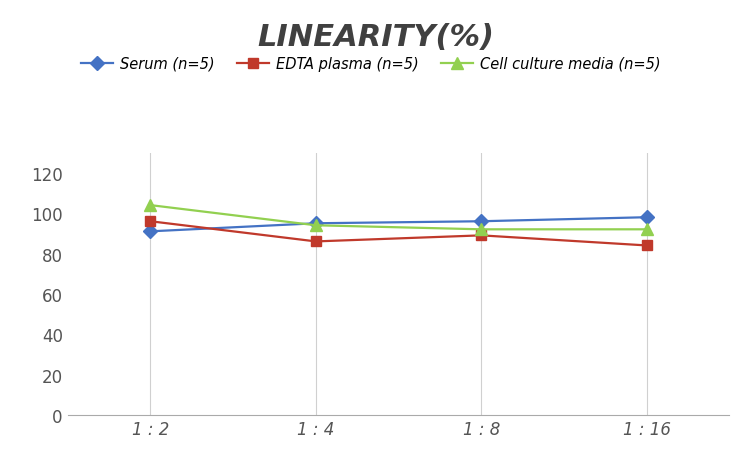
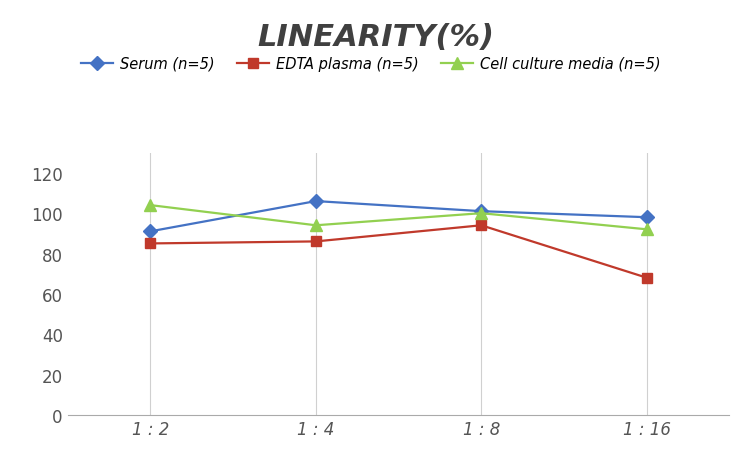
EDTA plasma (n=5)/1 : 2: 96 -> 85
Serum (n=5)/1 : 4: 95 -> 106
Serum (n=5)/1 : 8: 96 -> 101
EDTA plasma (n=5)/1 : 8: 89 -> 94
Cell culture media (n=5)/1 : 8: 92 -> 100
EDTA plasma (n=5)/1 : 16: 84 -> 68
